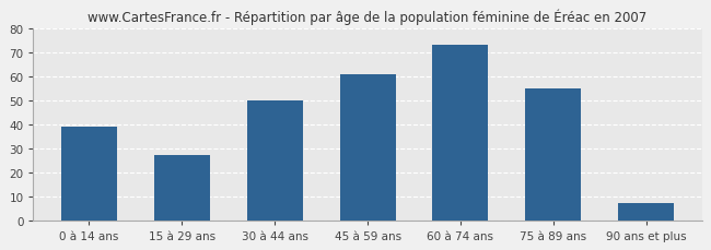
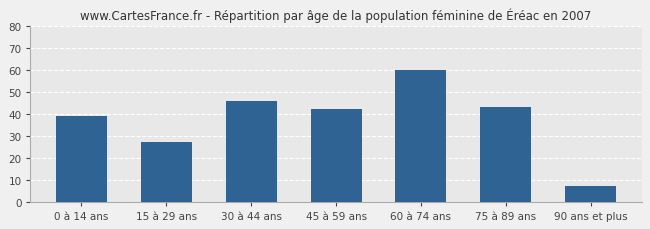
30 à 44 ans: 50 -> 46
45 à 59 ans: 61 -> 42
60 à 74 ans: 73 -> 60
75 à 89 ans: 55 -> 43
